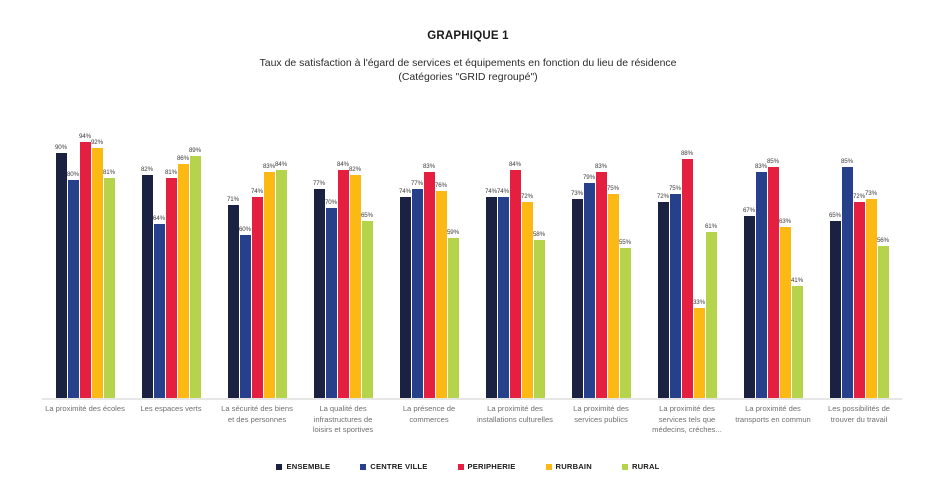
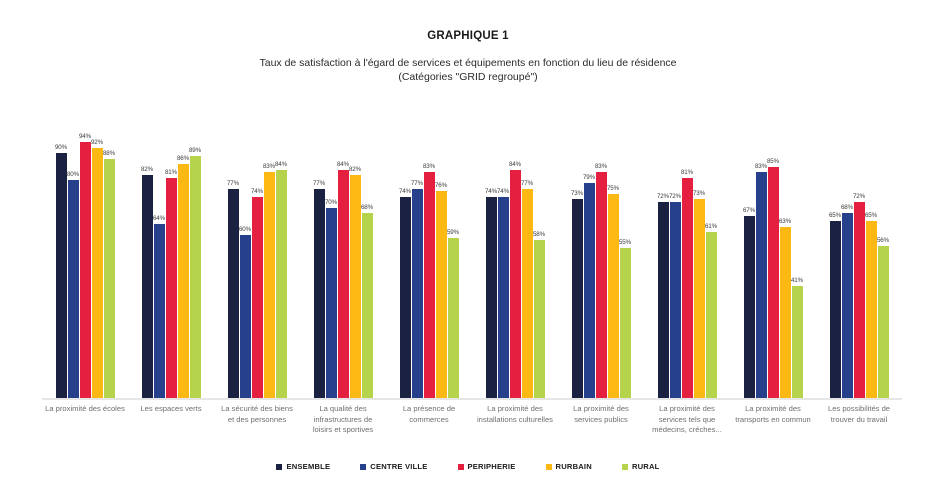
RURAL/La proximité des écoles: 81% -> 88%
ENSEMBLE/La sécurité des biens et des personnes: 71% -> 77%
RURAL/La qualité des infrastructures de loisirs et sportives: 65% -> 68%
RURBAIN/La proximité des installations culturelles: 72% -> 77%
CENTRE VILLE/La proximité des services tels que médecins, créches...: 75% -> 72%
PERIPHERIE/La proximité des services tels que médecins, créches...: 88% -> 81%
RURBAIN/La proximité des services tels que médecins, créches...: 33% -> 73%
CENTRE VILLE/Les possibilités de trouver du travail: 85% -> 68%
RURBAIN/Les possibilités de trouver du travail: 73% -> 65%
